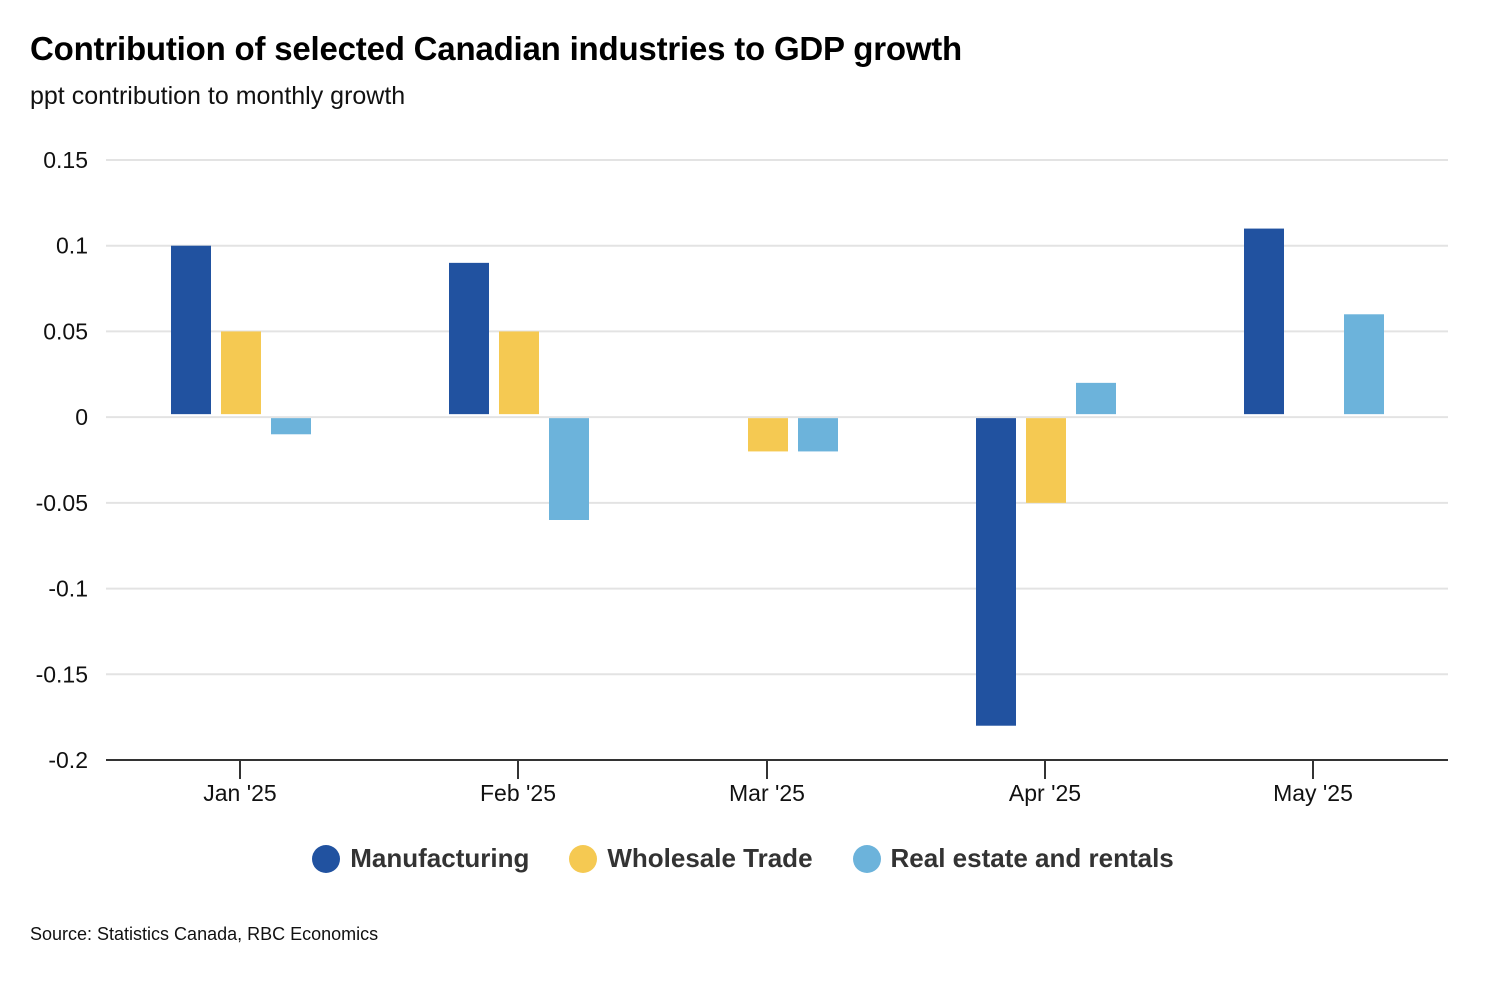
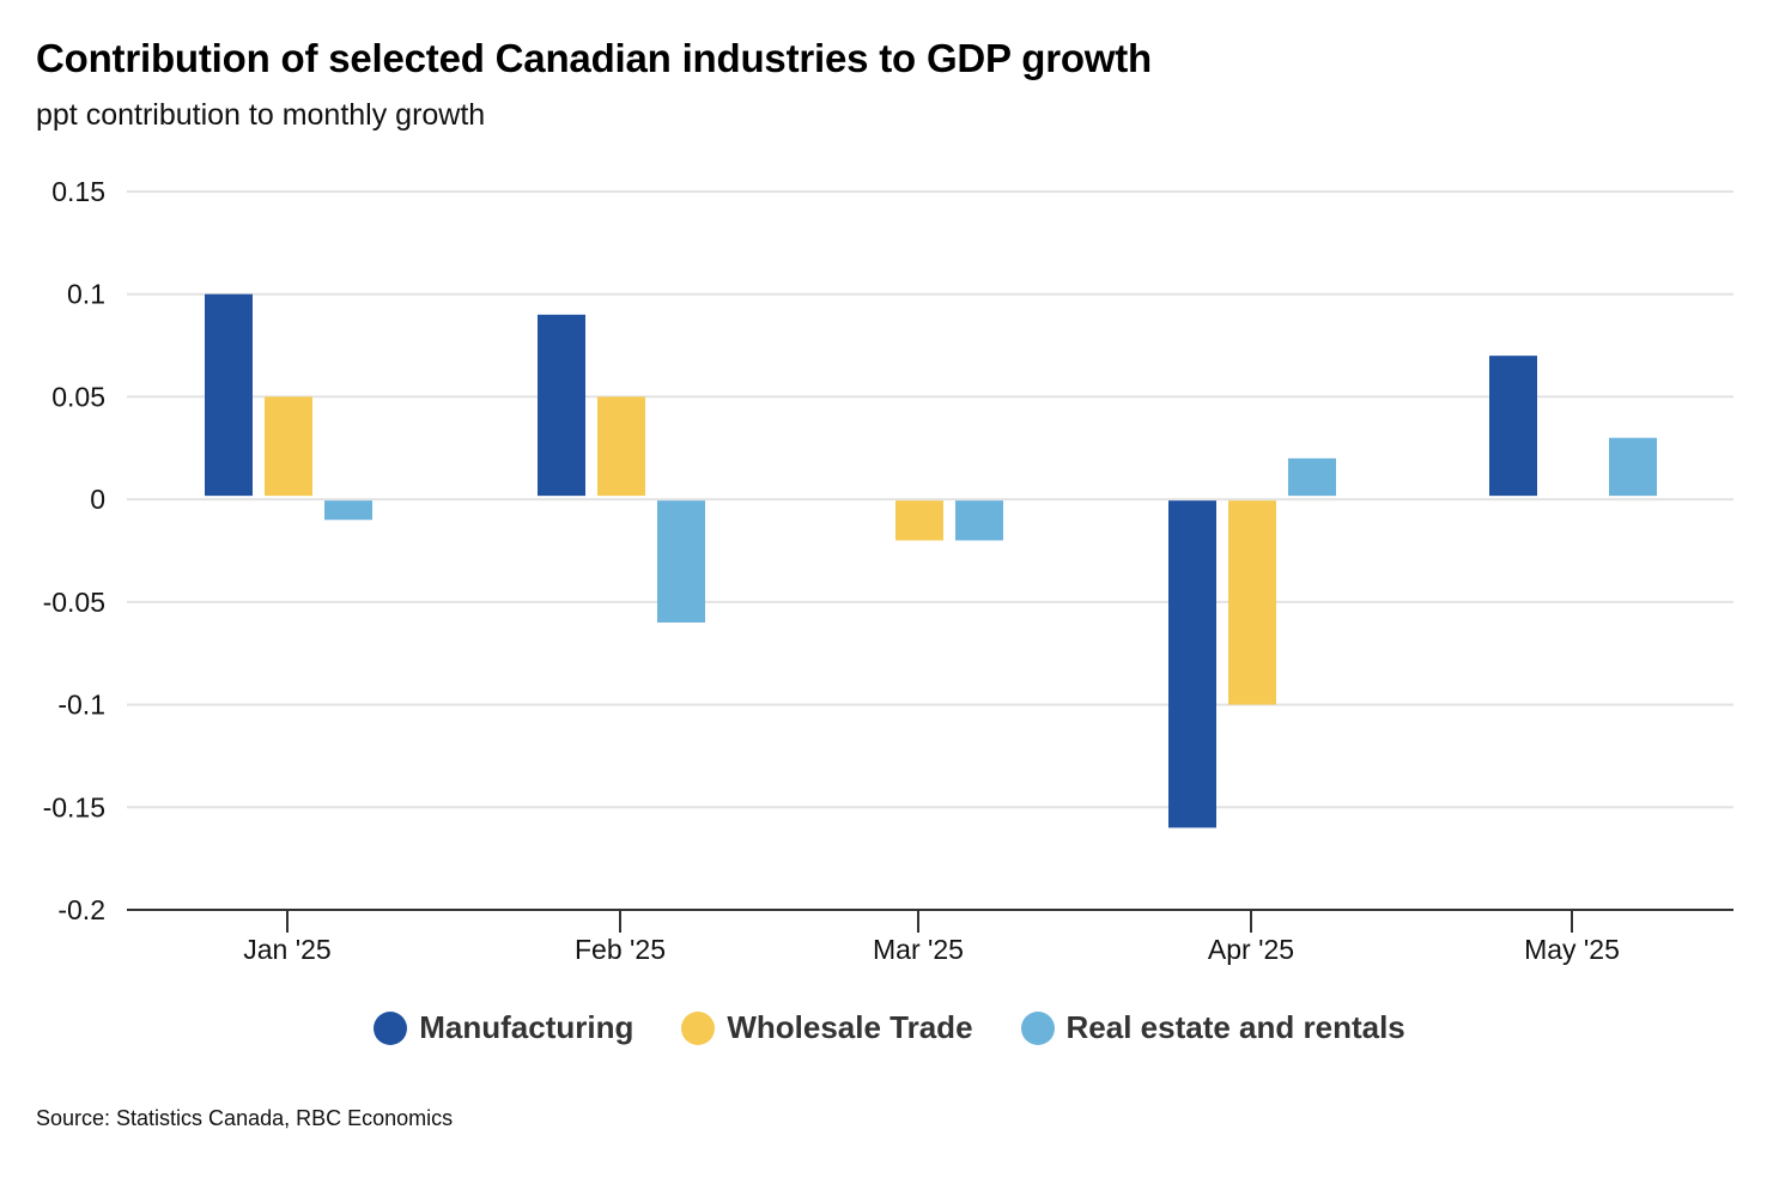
Manufacturing/Apr '25: -0.18 -> -0.16
Wholesale Trade/Apr '25: -0.05 -> -0.10
Manufacturing/May '25: 0.11 -> 0.07
Real estate and rentals/May '25: 0.06 -> 0.03
